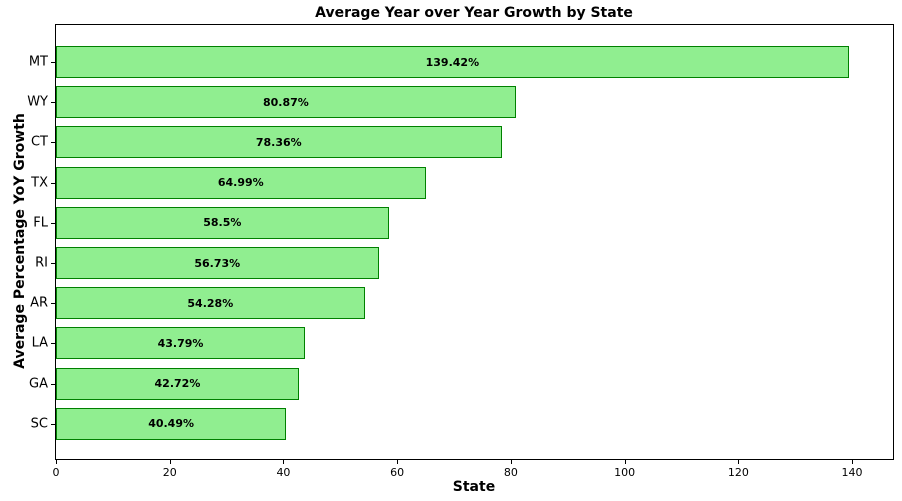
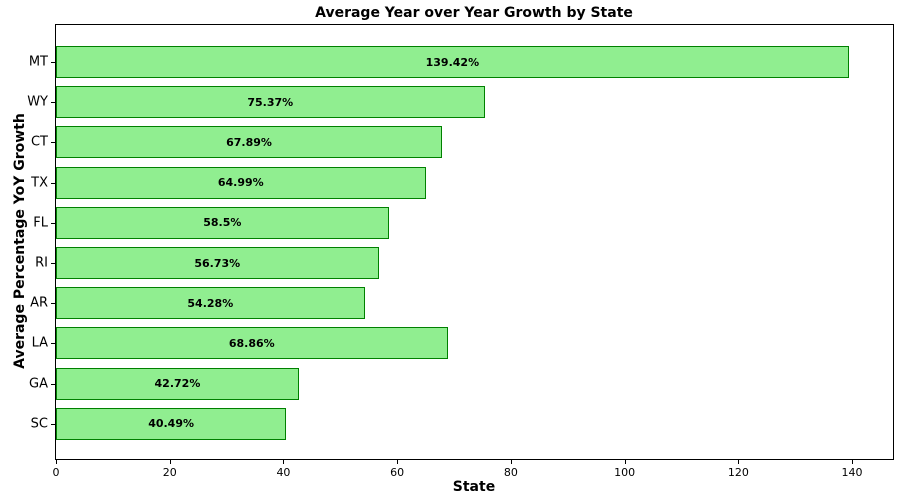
WY: 80.87% -> 75.37%
CT: 78.36% -> 67.89%
LA: 43.79% -> 68.86%
